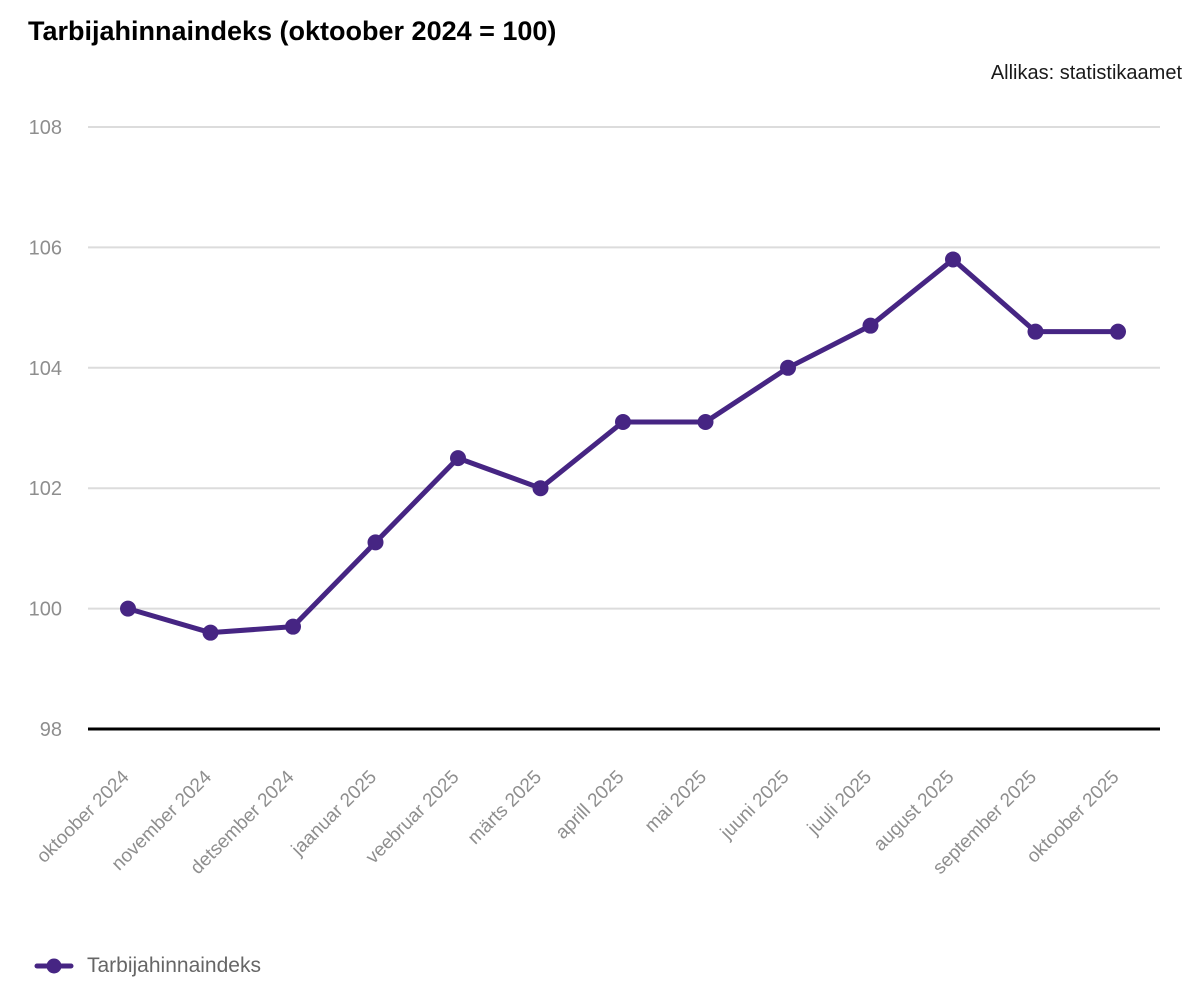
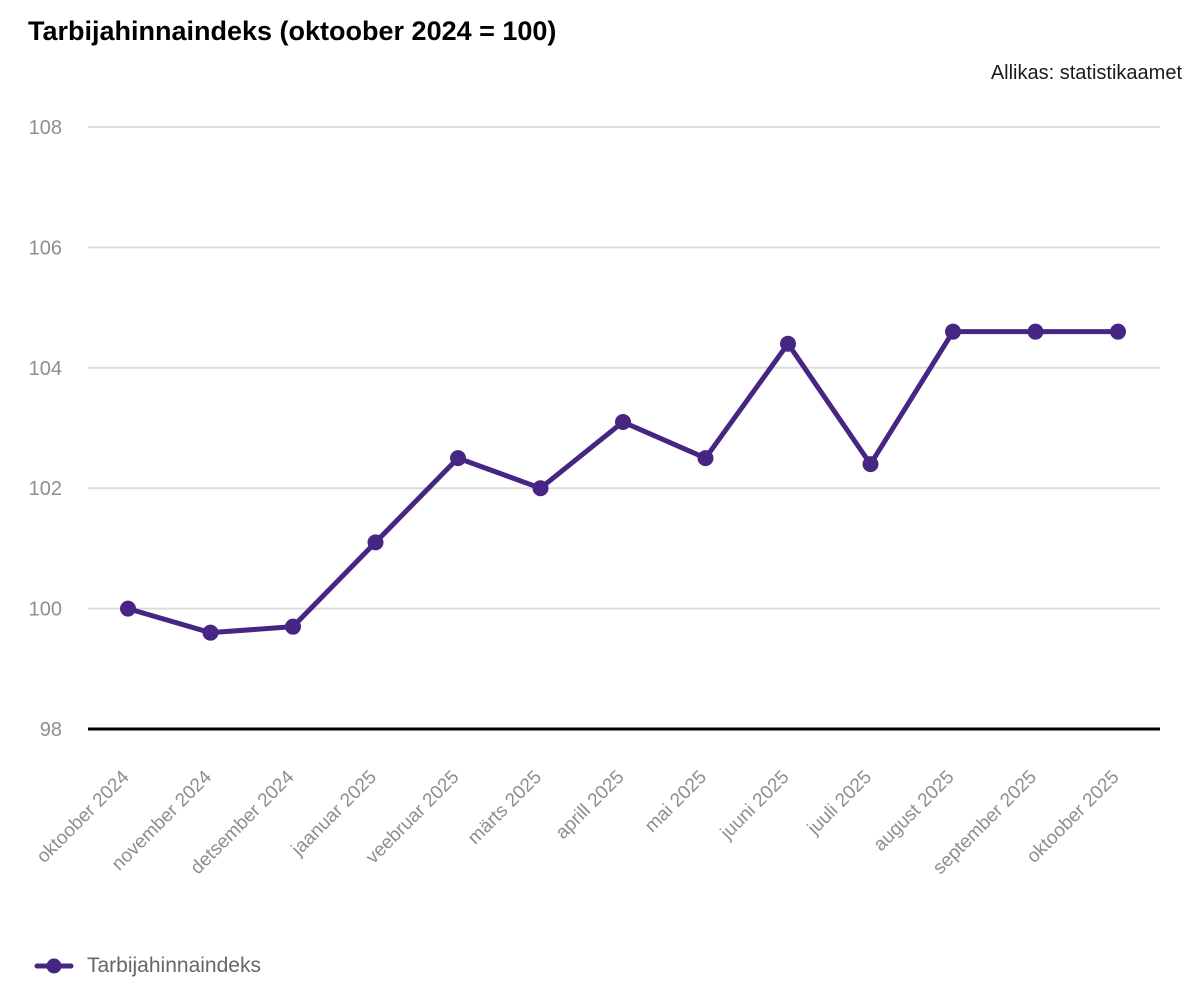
mai 2025: 103.1 -> 102.5
juuni 2025: 104.0 -> 104.4
juuli 2025: 104.7 -> 102.4
august 2025: 105.8 -> 104.6
